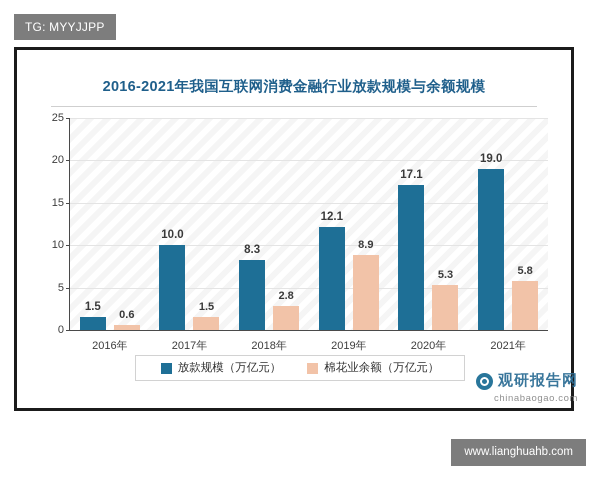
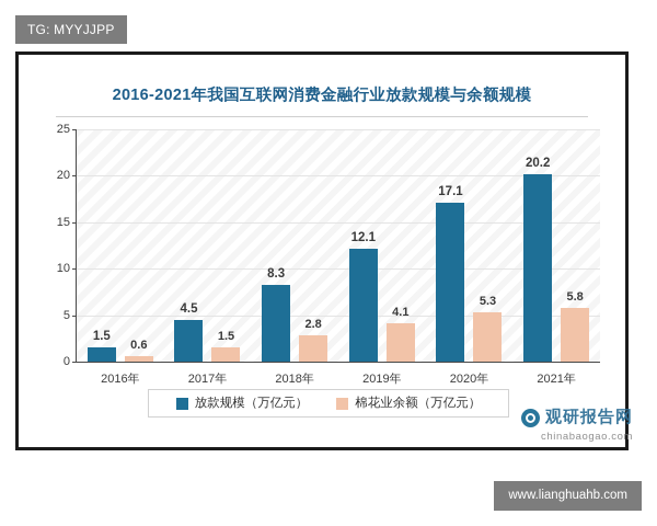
放款规模（万亿元）/2017年: 10.0 -> 4.5
棉花业余额（万亿元）/2019年: 8.9 -> 4.1
放款规模（万亿元）/2021年: 19.0 -> 20.2
